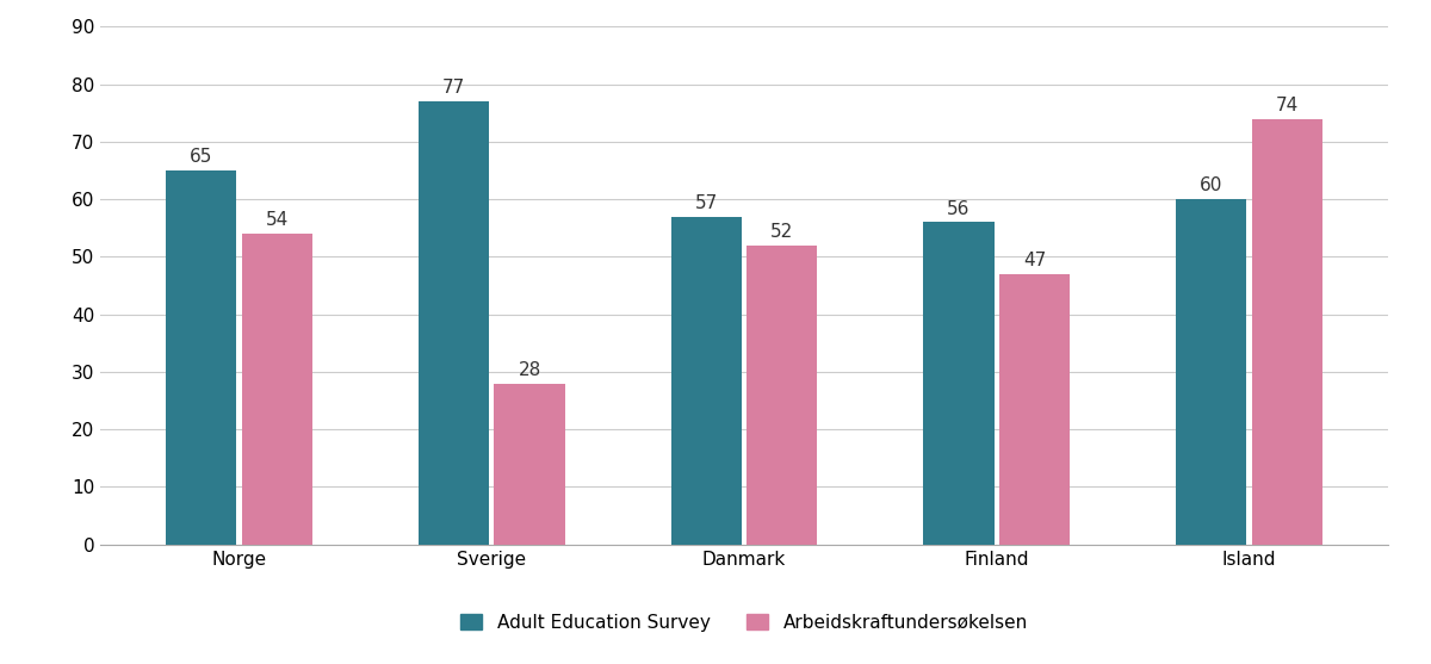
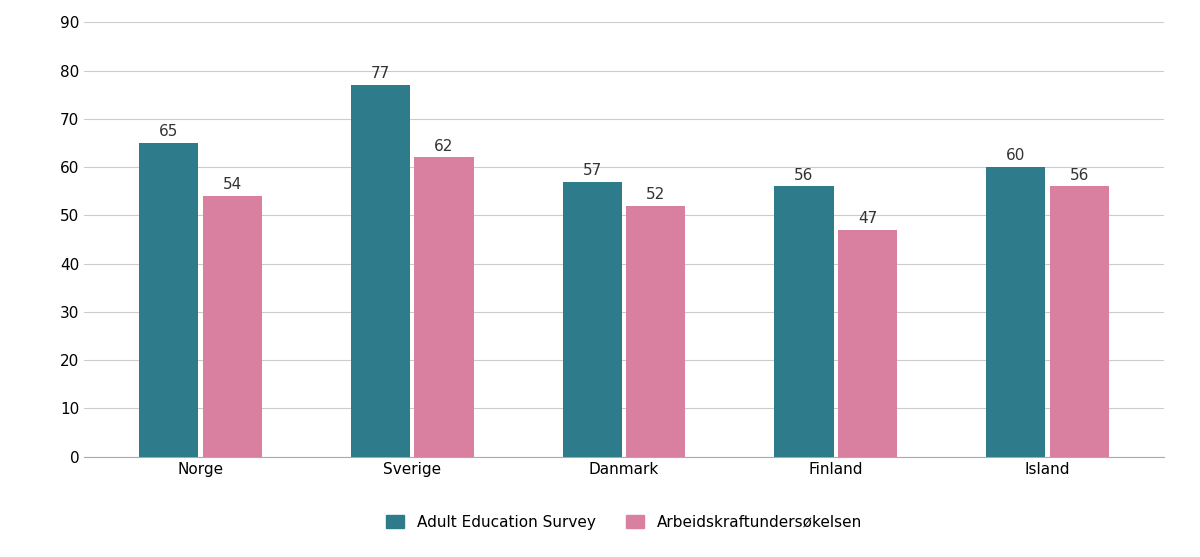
Arbeidskraftundersøkelsen/Sverige: 28 -> 62
Arbeidskraftundersøkelsen/Island: 74 -> 56
